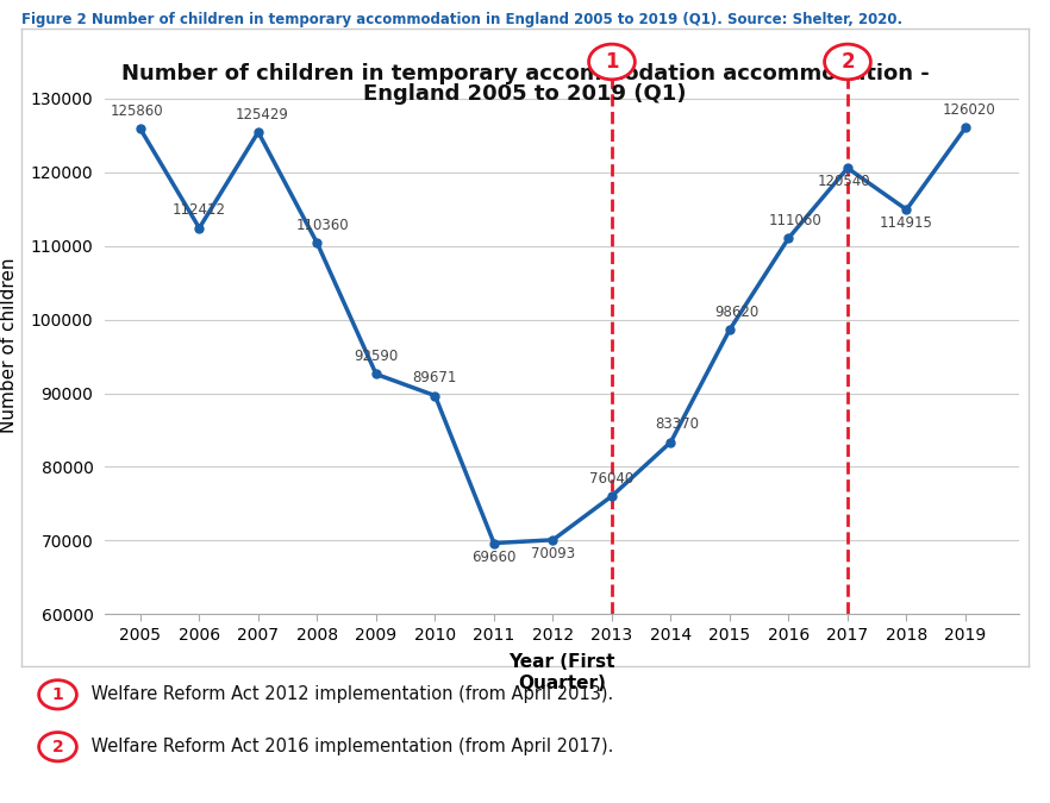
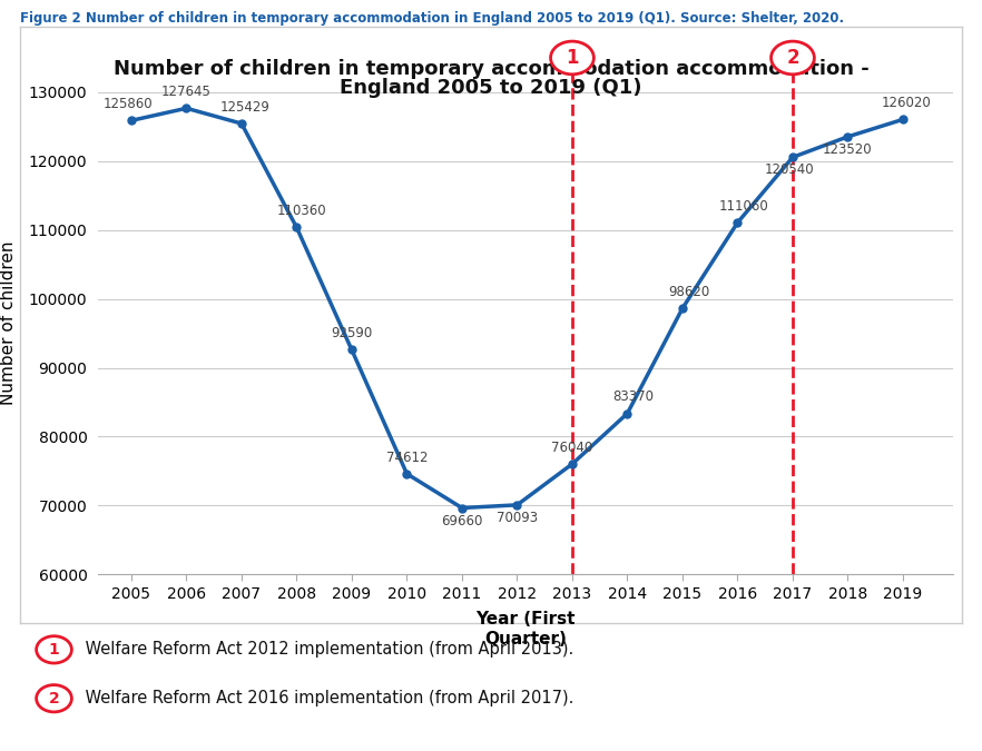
2006: 112412 -> 127645
2010: 89671 -> 74612
2018: 114915 -> 123520
